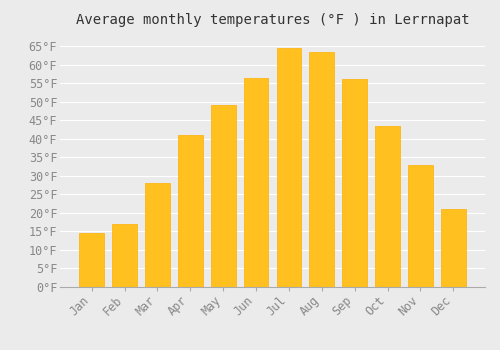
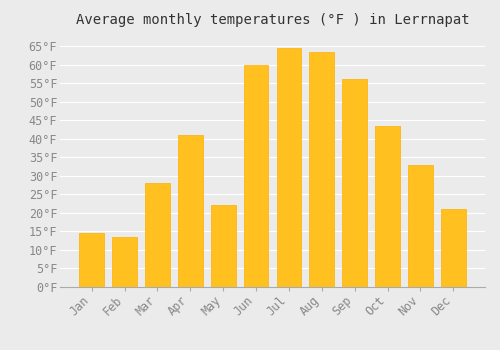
Feb: 17.0°F -> 13.5°F
May: 49.0°F -> 22.0°F
Jun: 56.5°F -> 60.0°F
